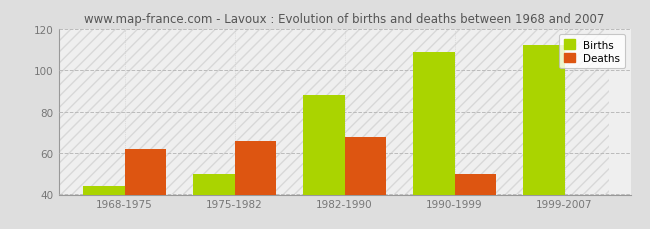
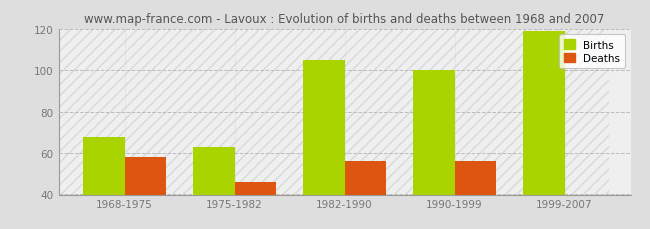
Births/1968-1975: 44 -> 68
Deaths/1968-1975: 62 -> 58
Births/1975-1982: 50 -> 63
Deaths/1975-1982: 66 -> 46
Births/1982-1990: 88 -> 105
Deaths/1982-1990: 68 -> 56
Births/1990-1999: 109 -> 100
Deaths/1990-1999: 50 -> 56
Births/1999-2007: 112 -> 119
